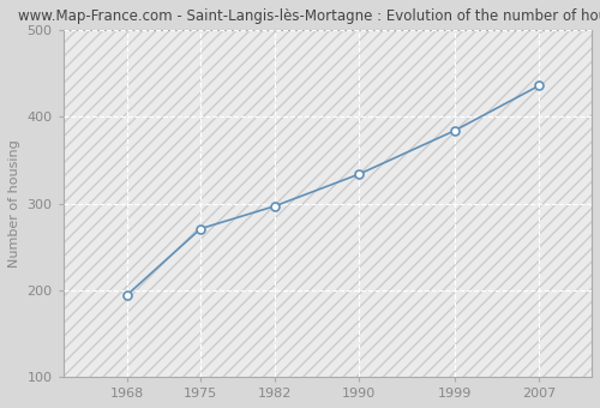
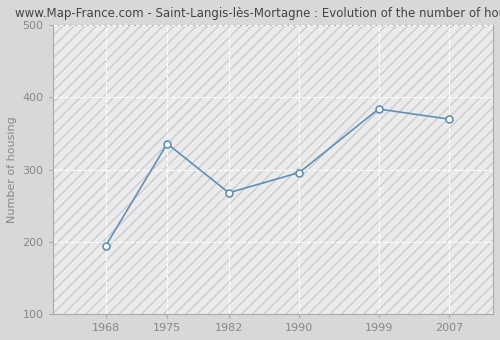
1975: 271 -> 336
1982: 297 -> 268
1990: 334 -> 296
2007: 436 -> 370
